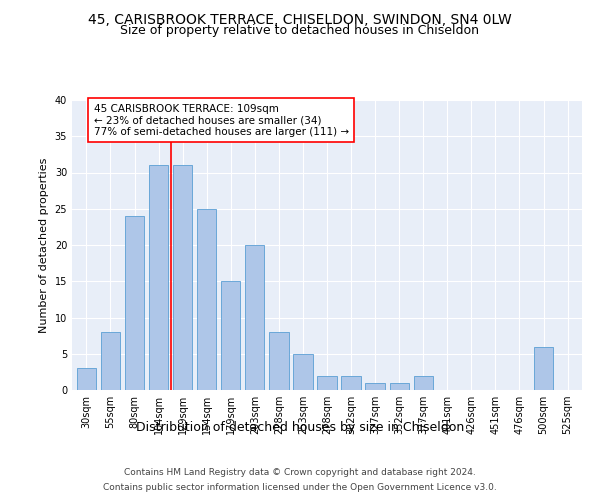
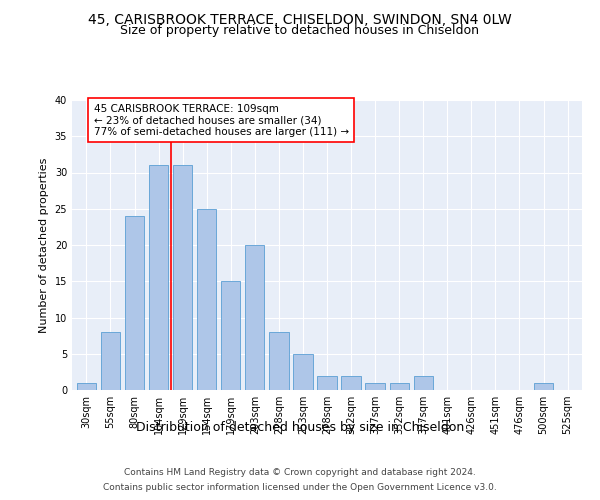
30sqm: 3 -> 1
500sqm: 6 -> 1
